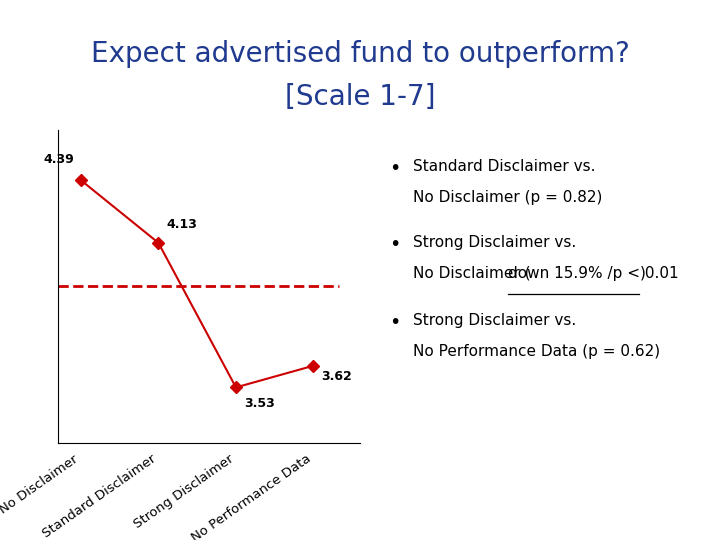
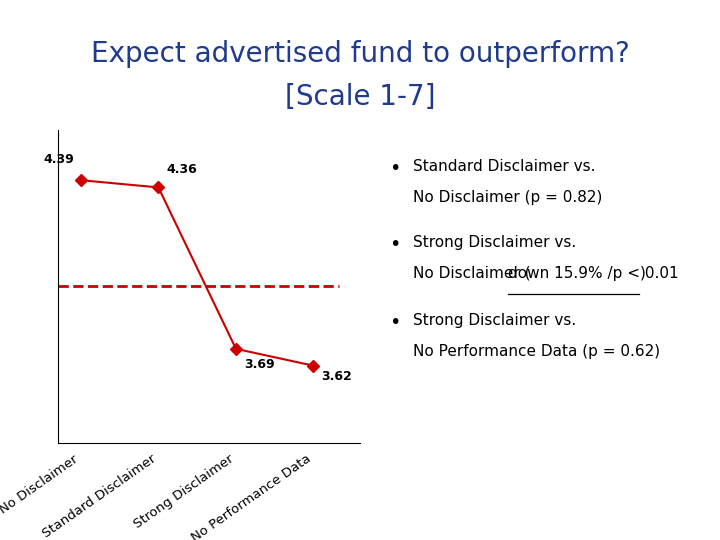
Standard Disclaimer: 4.13 -> 4.36
Strong Disclaimer: 3.53 -> 3.69
